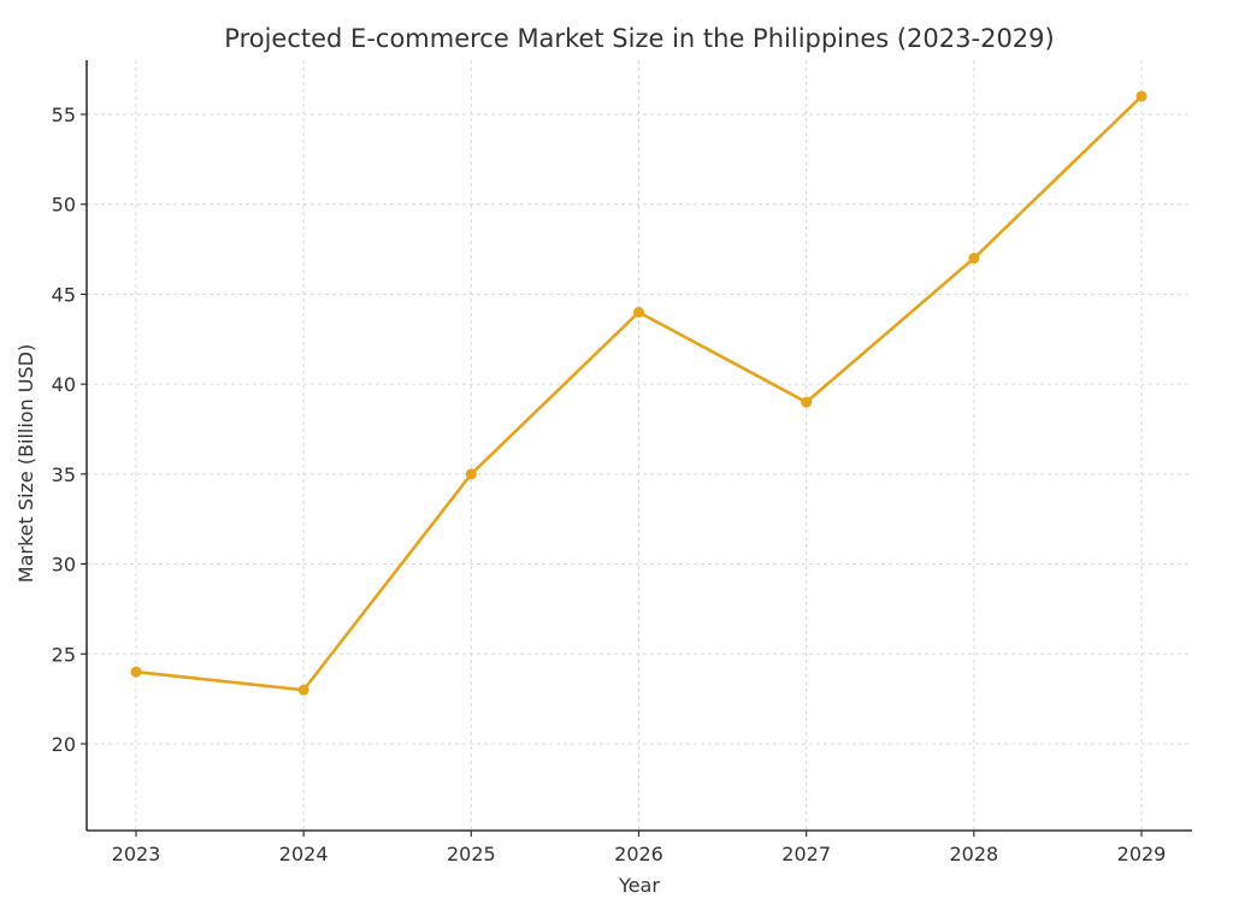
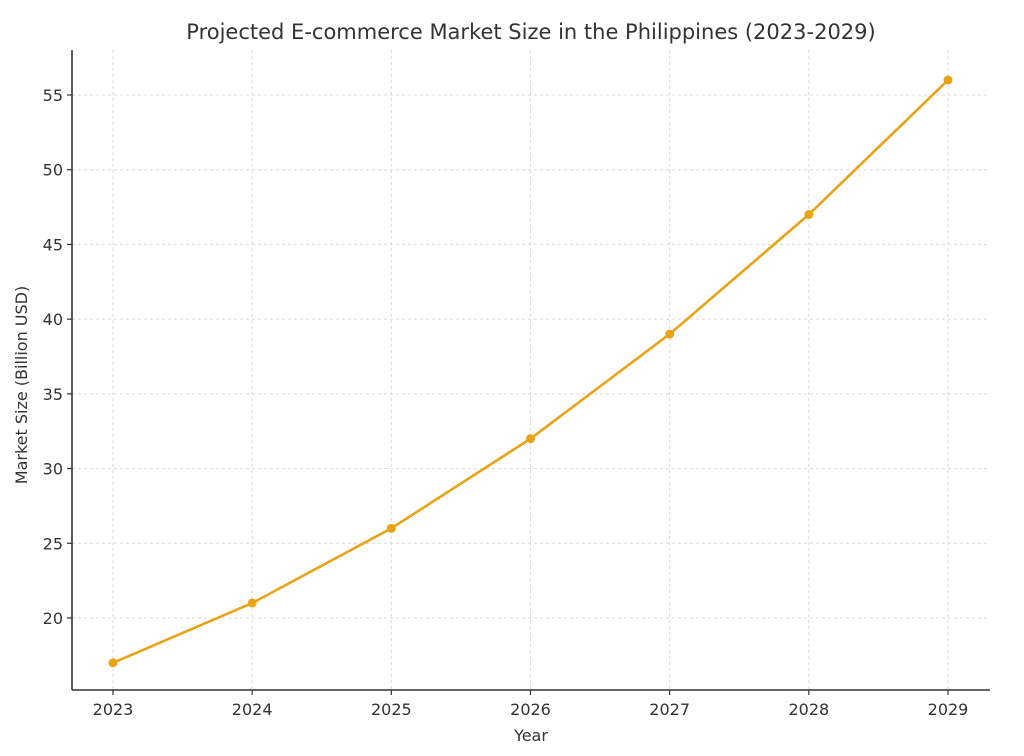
2023: 24 -> 17
2024: 23 -> 21
2025: 35 -> 26
2026: 44 -> 32
